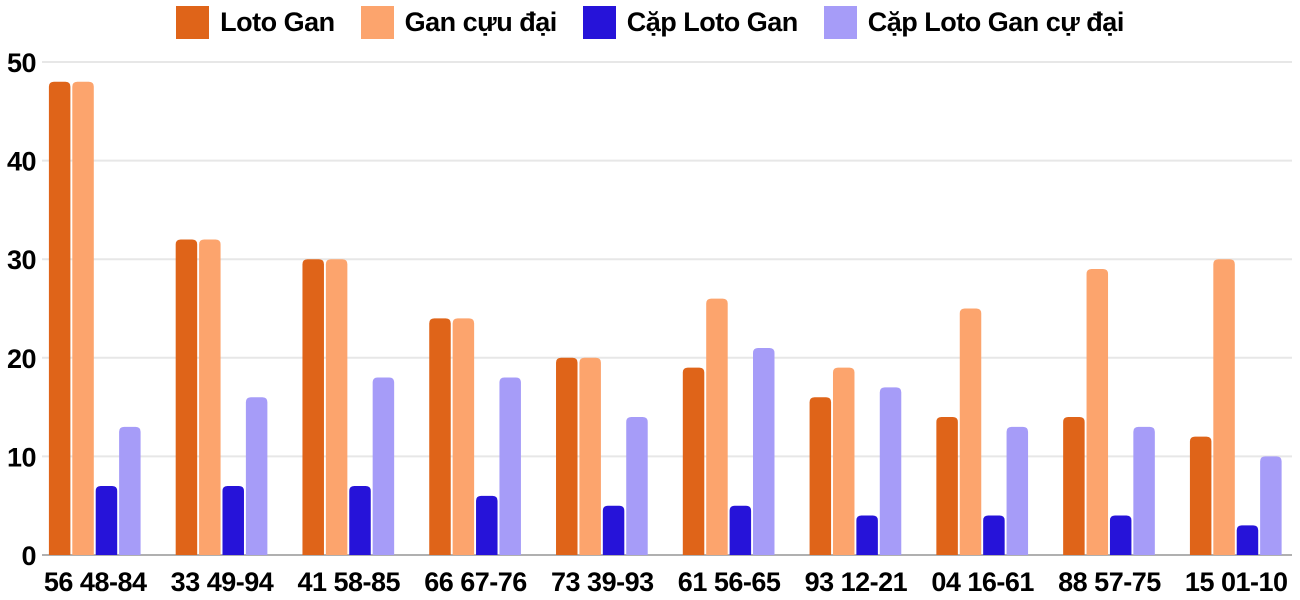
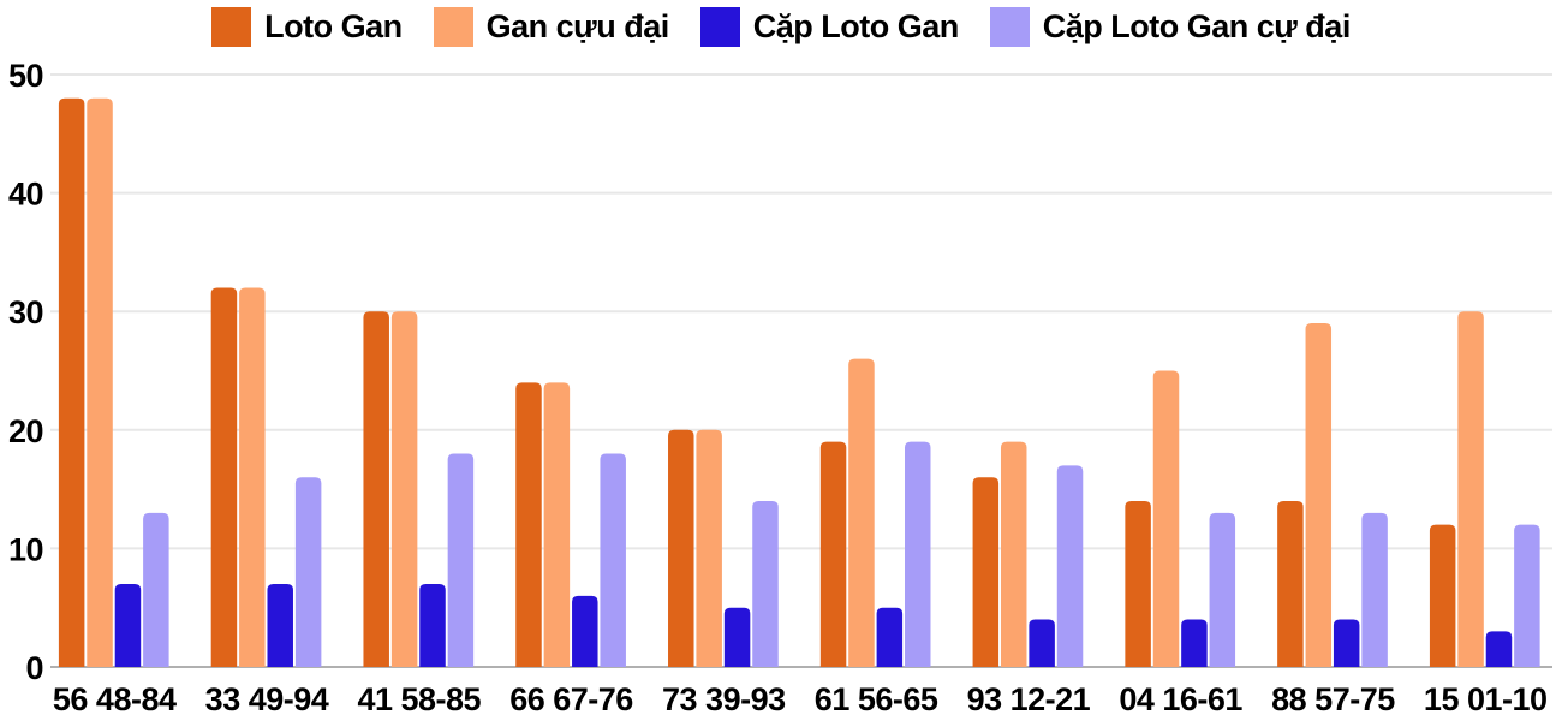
Cặp Loto Gan cự đại/61 56-65: 21 -> 19
Cặp Loto Gan cự đại/15 01-10: 10 -> 12
